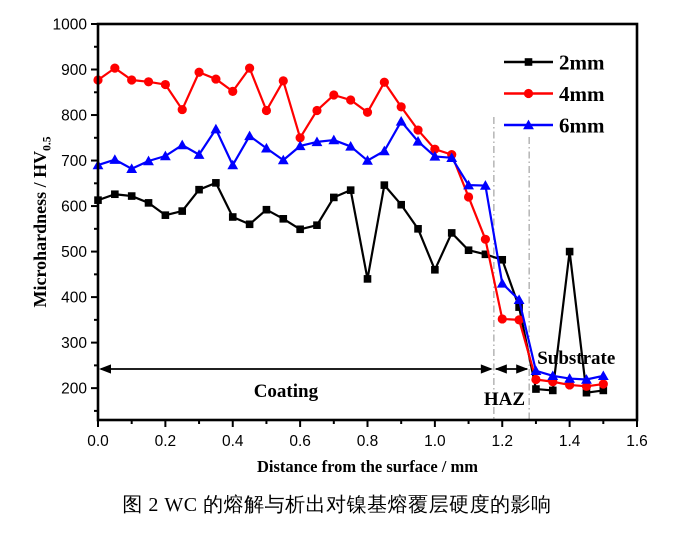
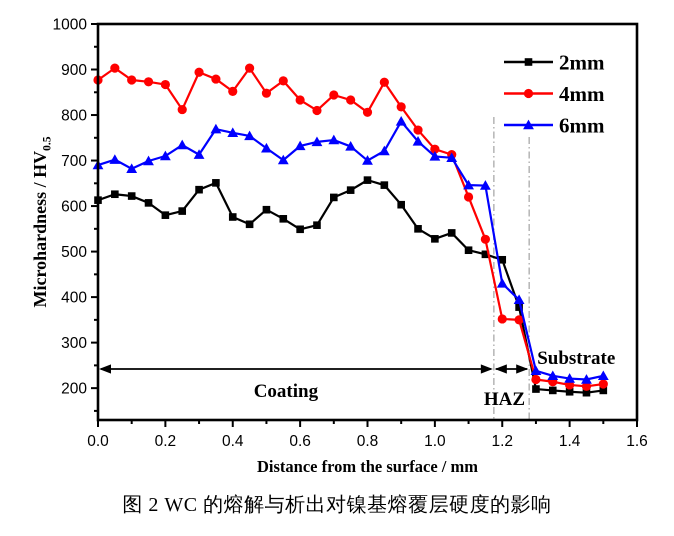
6mm/0.4: 690 -> 760
4mm/0.5: 810 -> 850
4mm/0.6: 750 -> 830
2mm/0.8: 440 -> 660
2mm/1.0: 460 -> 530
2mm/1.4: 500 -> 190
